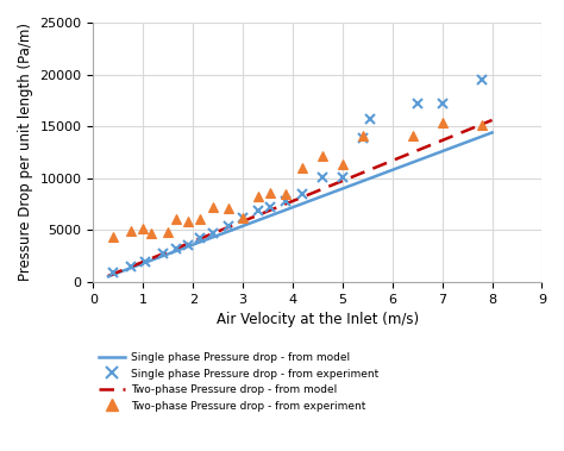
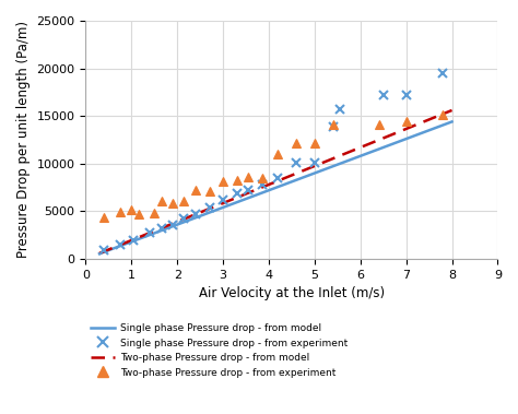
Two-phase Pressure drop - from experiment/3: 6200 -> 8100
Two-phase Pressure drop - from experiment/5: 11400 -> 12200
Two-phase Pressure drop - from experiment/7: 15400 -> 14500
